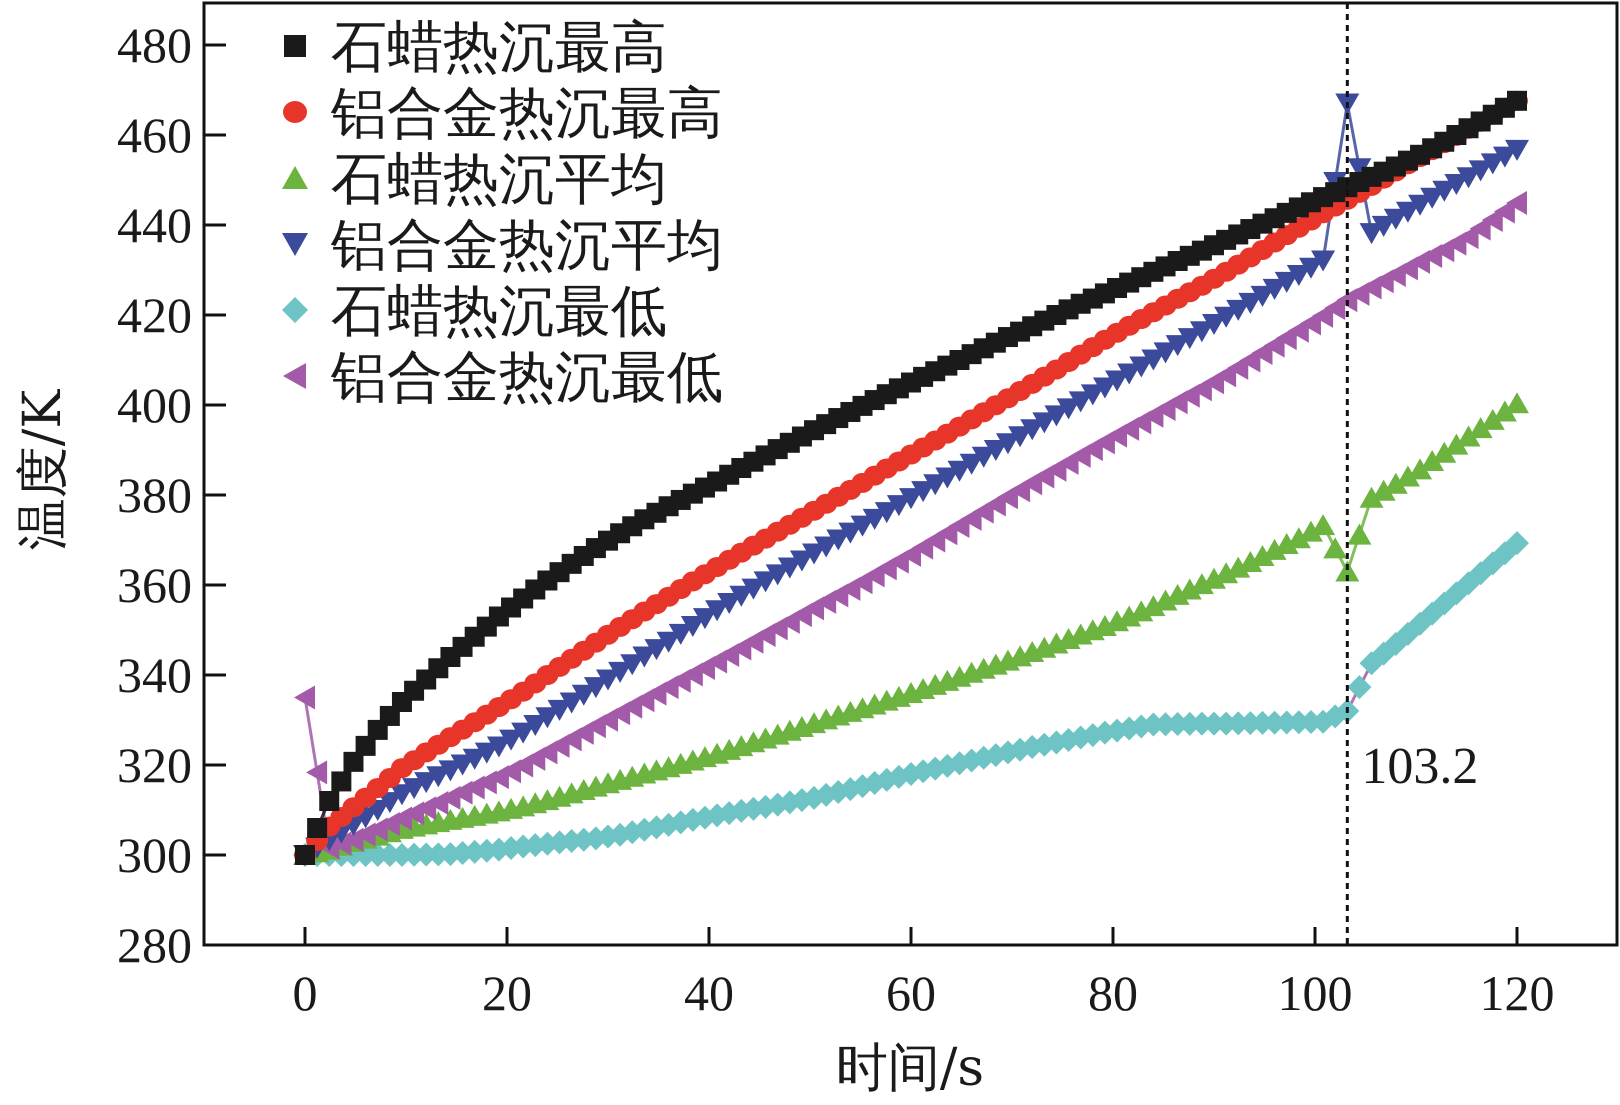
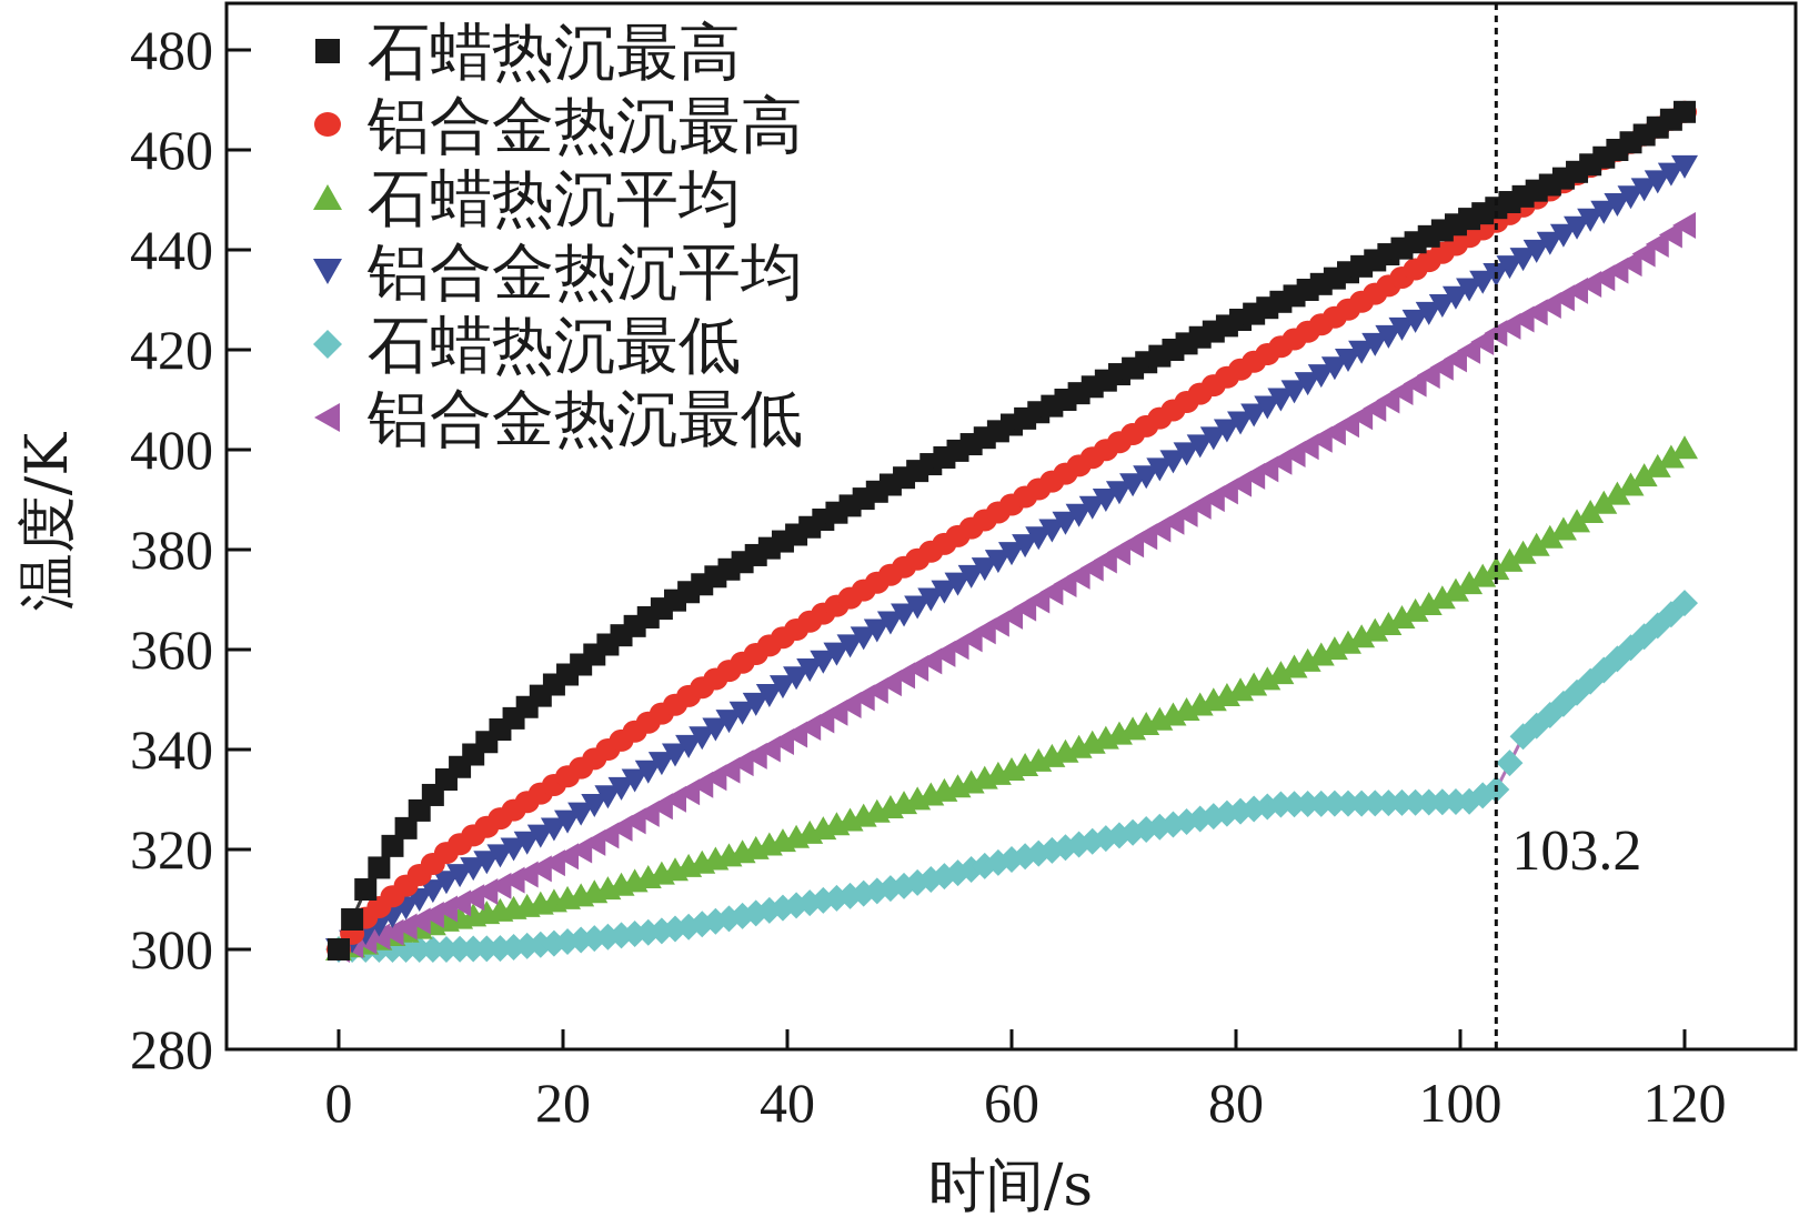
铝合金热沉最低/0: 335 -> 300
石蜡热沉平均/103.2: 363 -> 376
铝合金热沉平均/103.2: 467 -> 435
